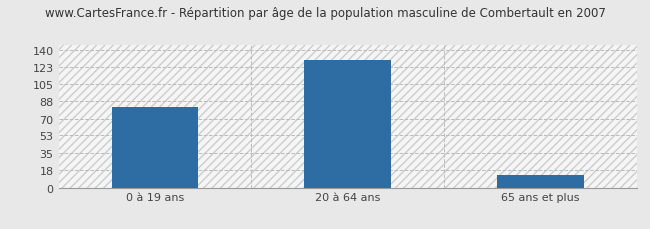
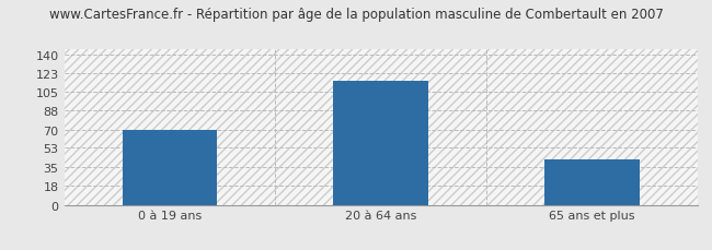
0 à 19 ans: 82 -> 70
20 à 64 ans: 130 -> 116
65 ans et plus: 13 -> 42
